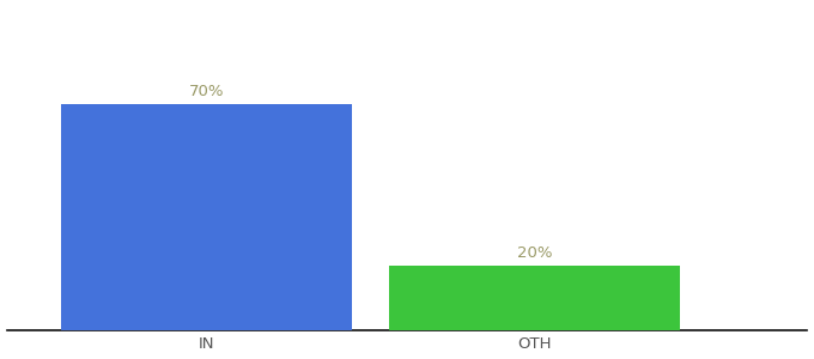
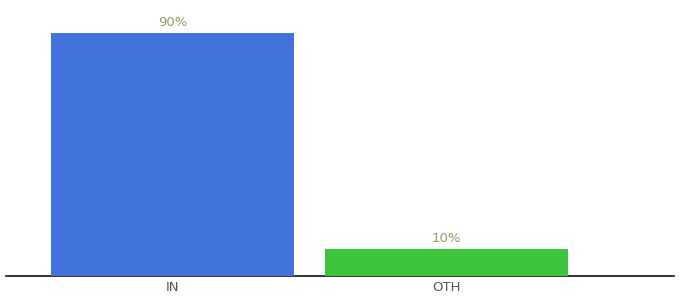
IN: 70% -> 90%
OTH: 20% -> 10%
